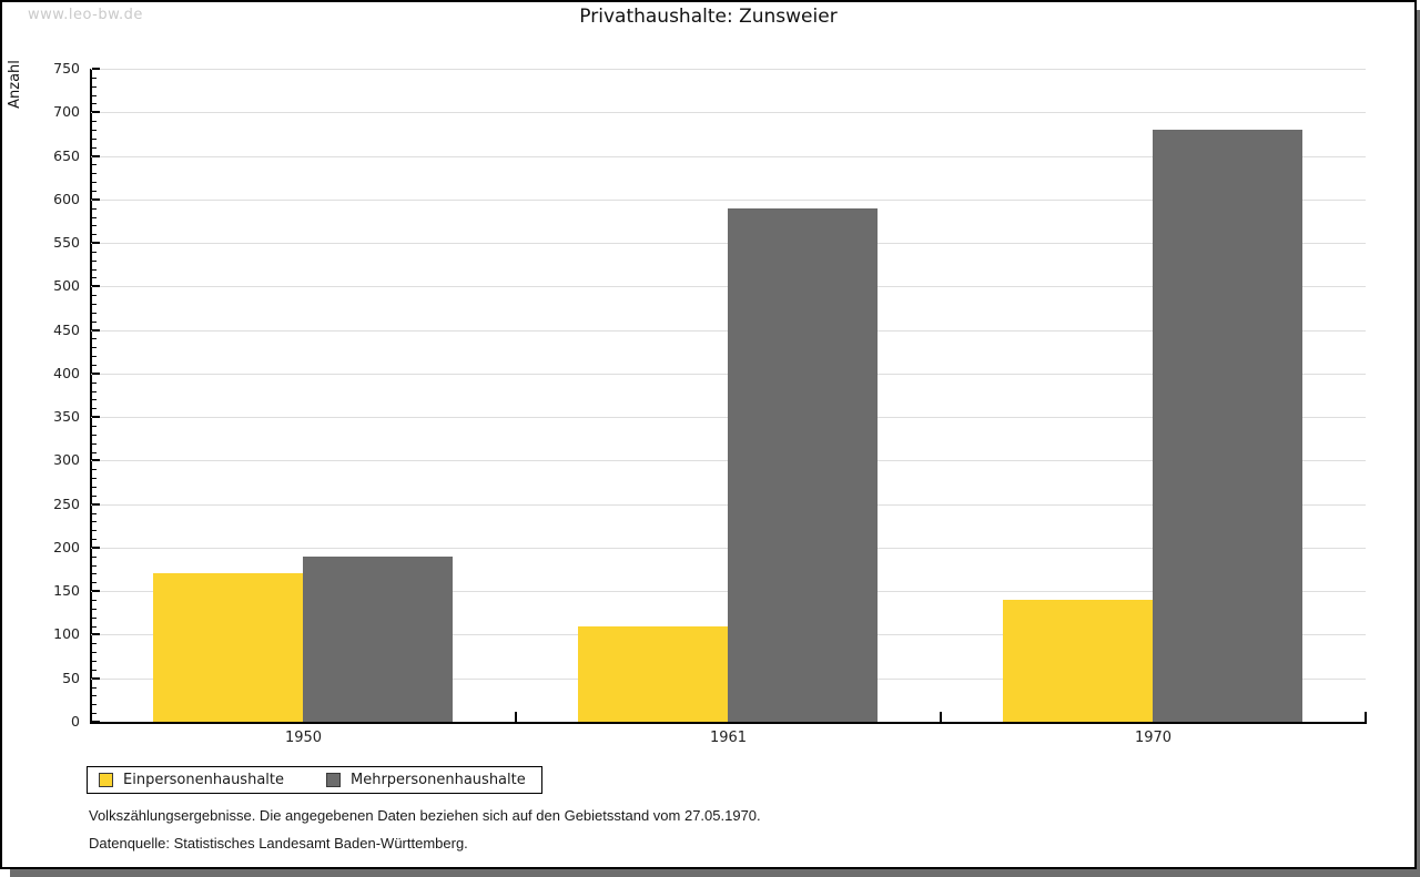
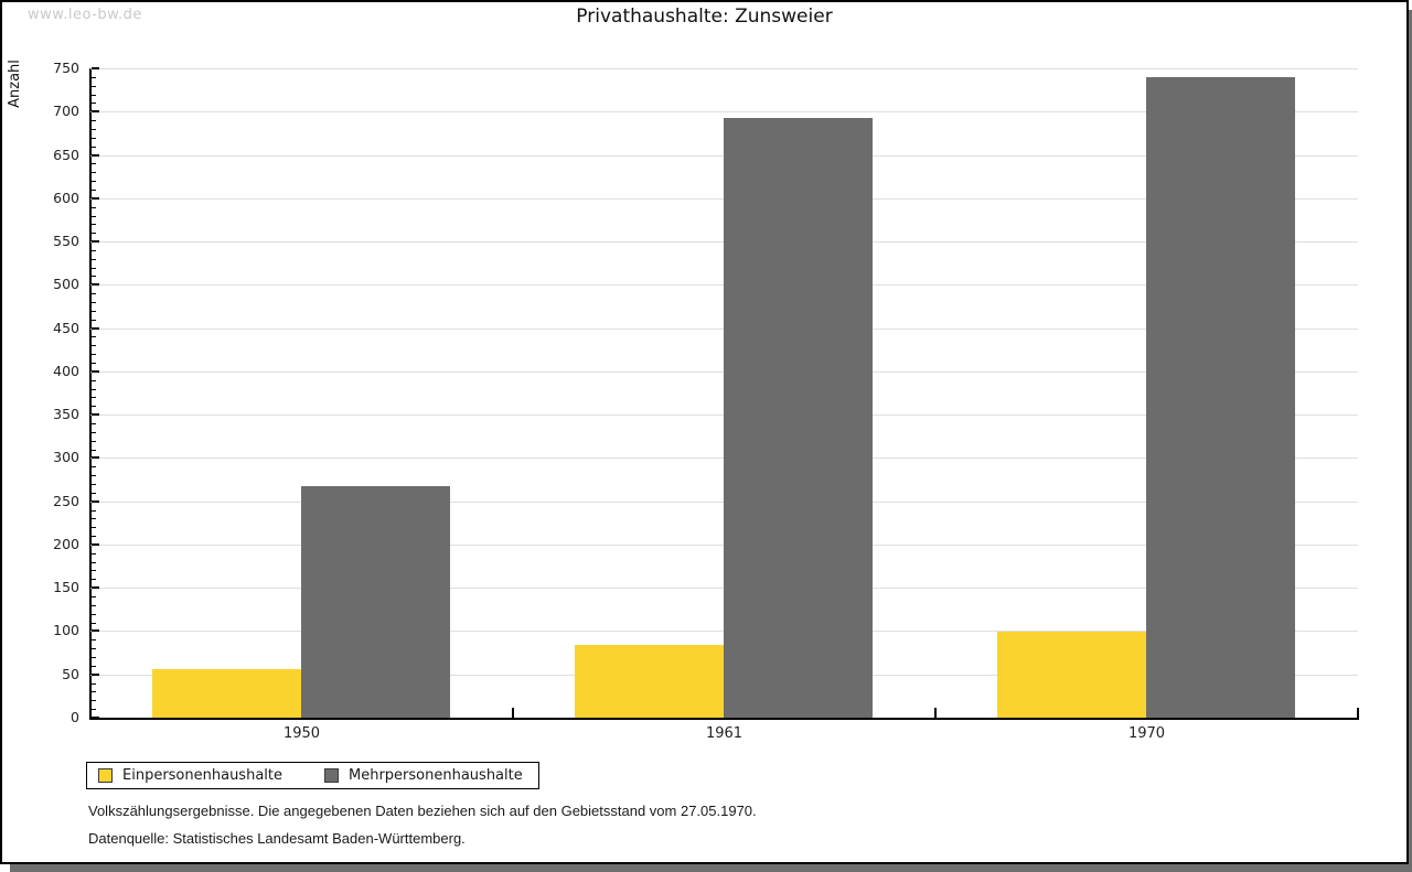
Einpersonenhaushalte/1950: 170 -> 60
Mehrpersonenhaushalte/1950: 190 -> 270
Einpersonenhaushalte/1961: 110 -> 80
Mehrpersonenhaushalte/1961: 590 -> 690
Einpersonenhaushalte/1970: 140 -> 100
Mehrpersonenhaushalte/1970: 680 -> 740
